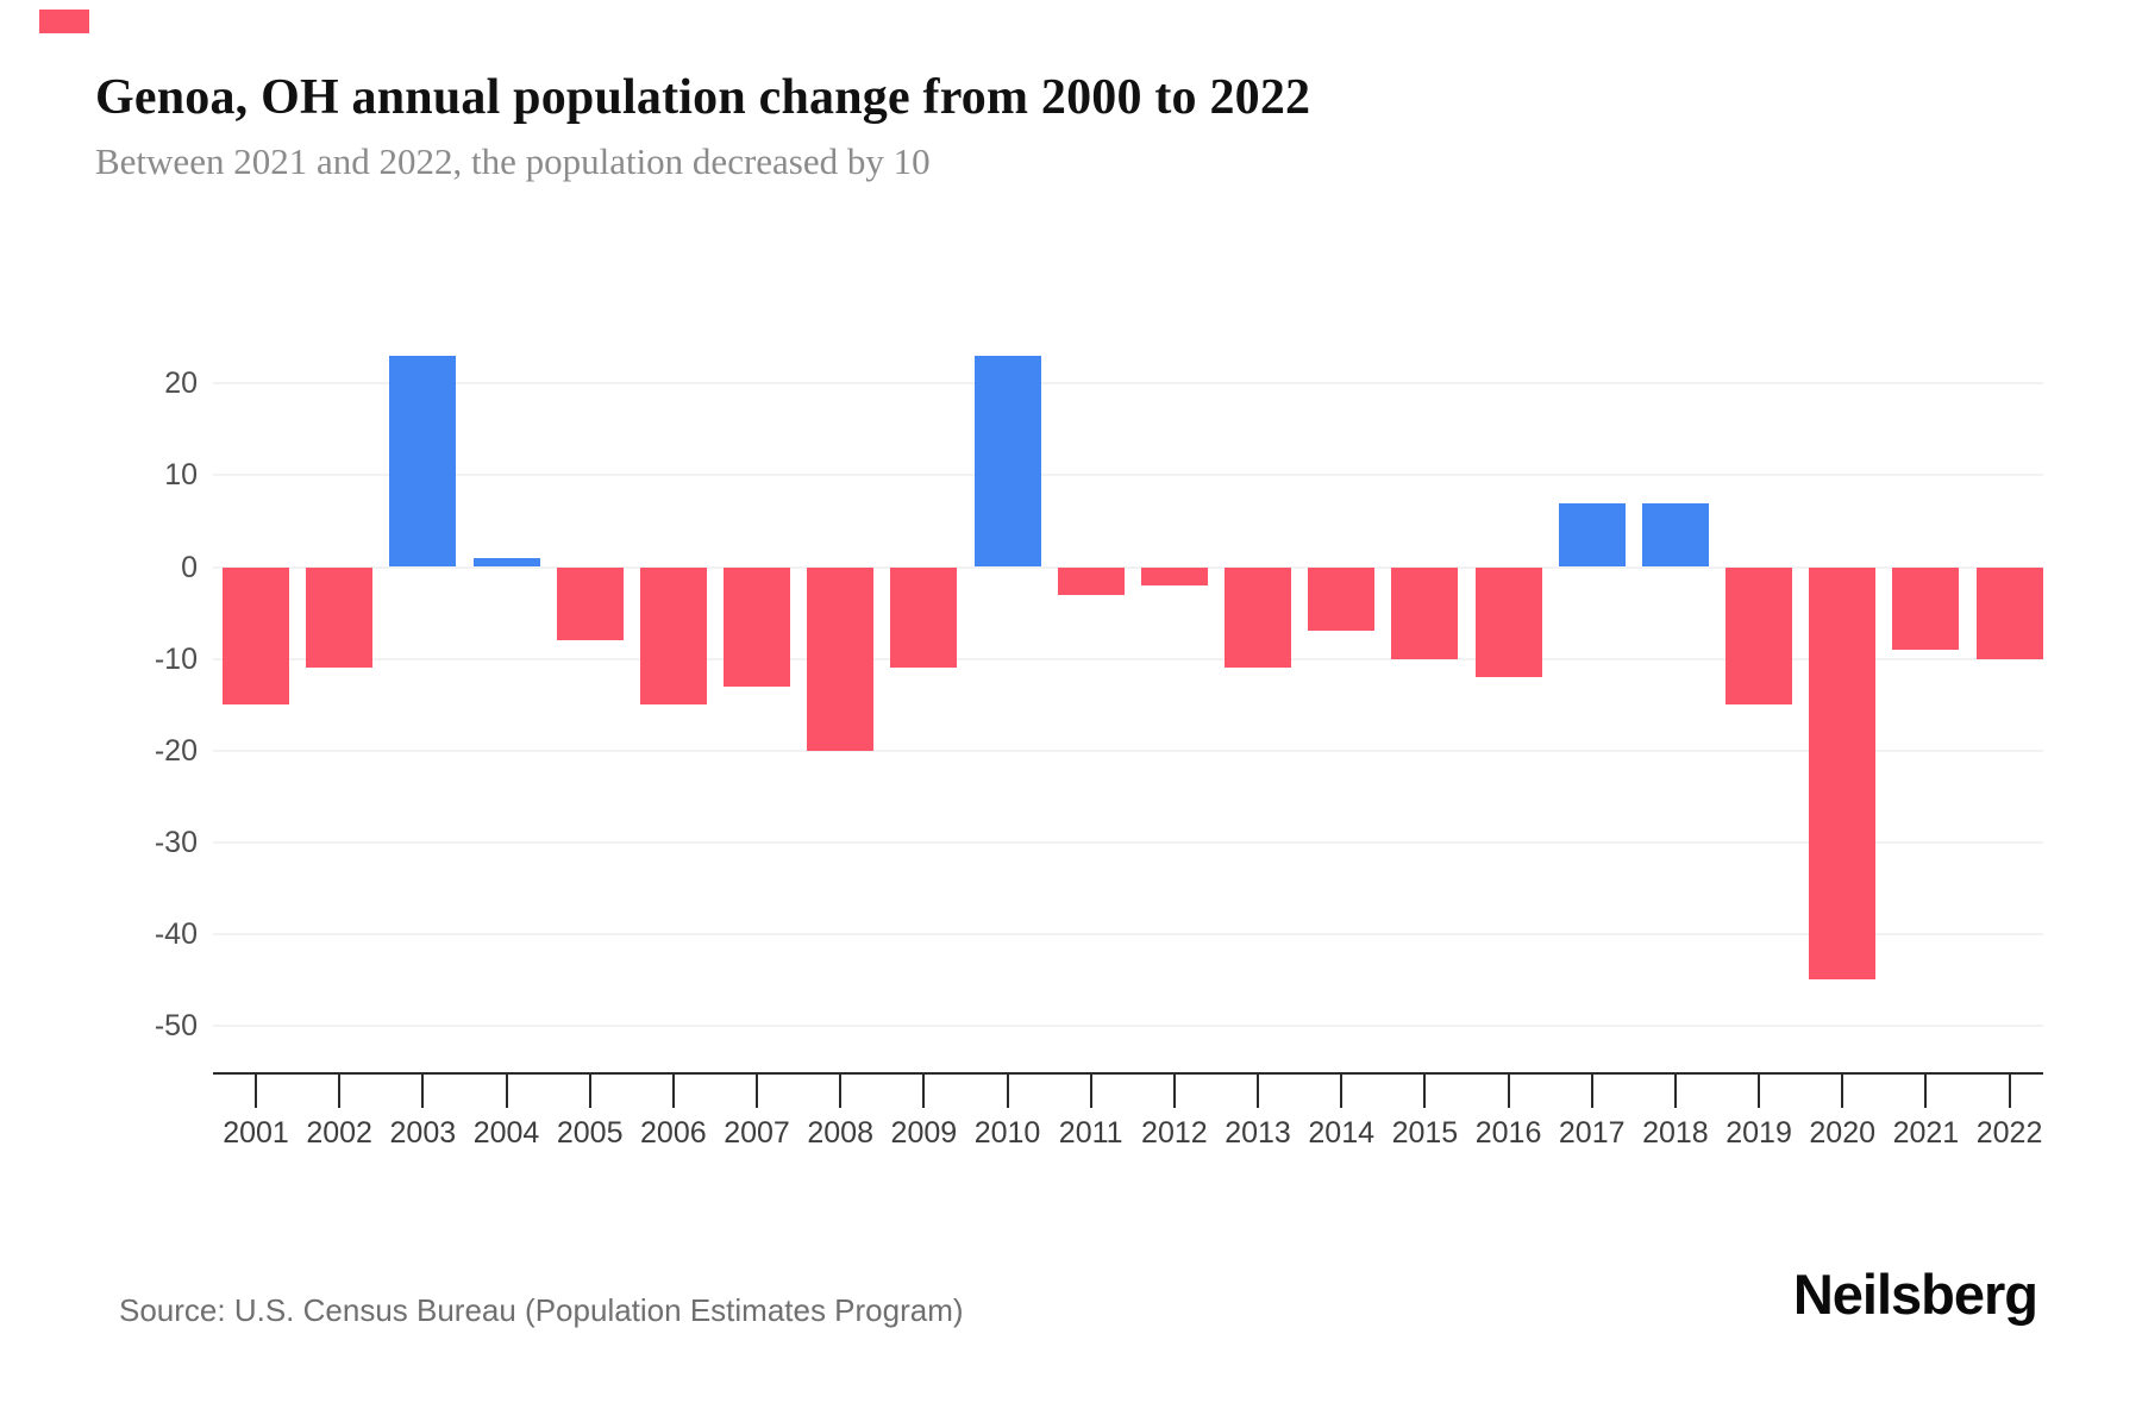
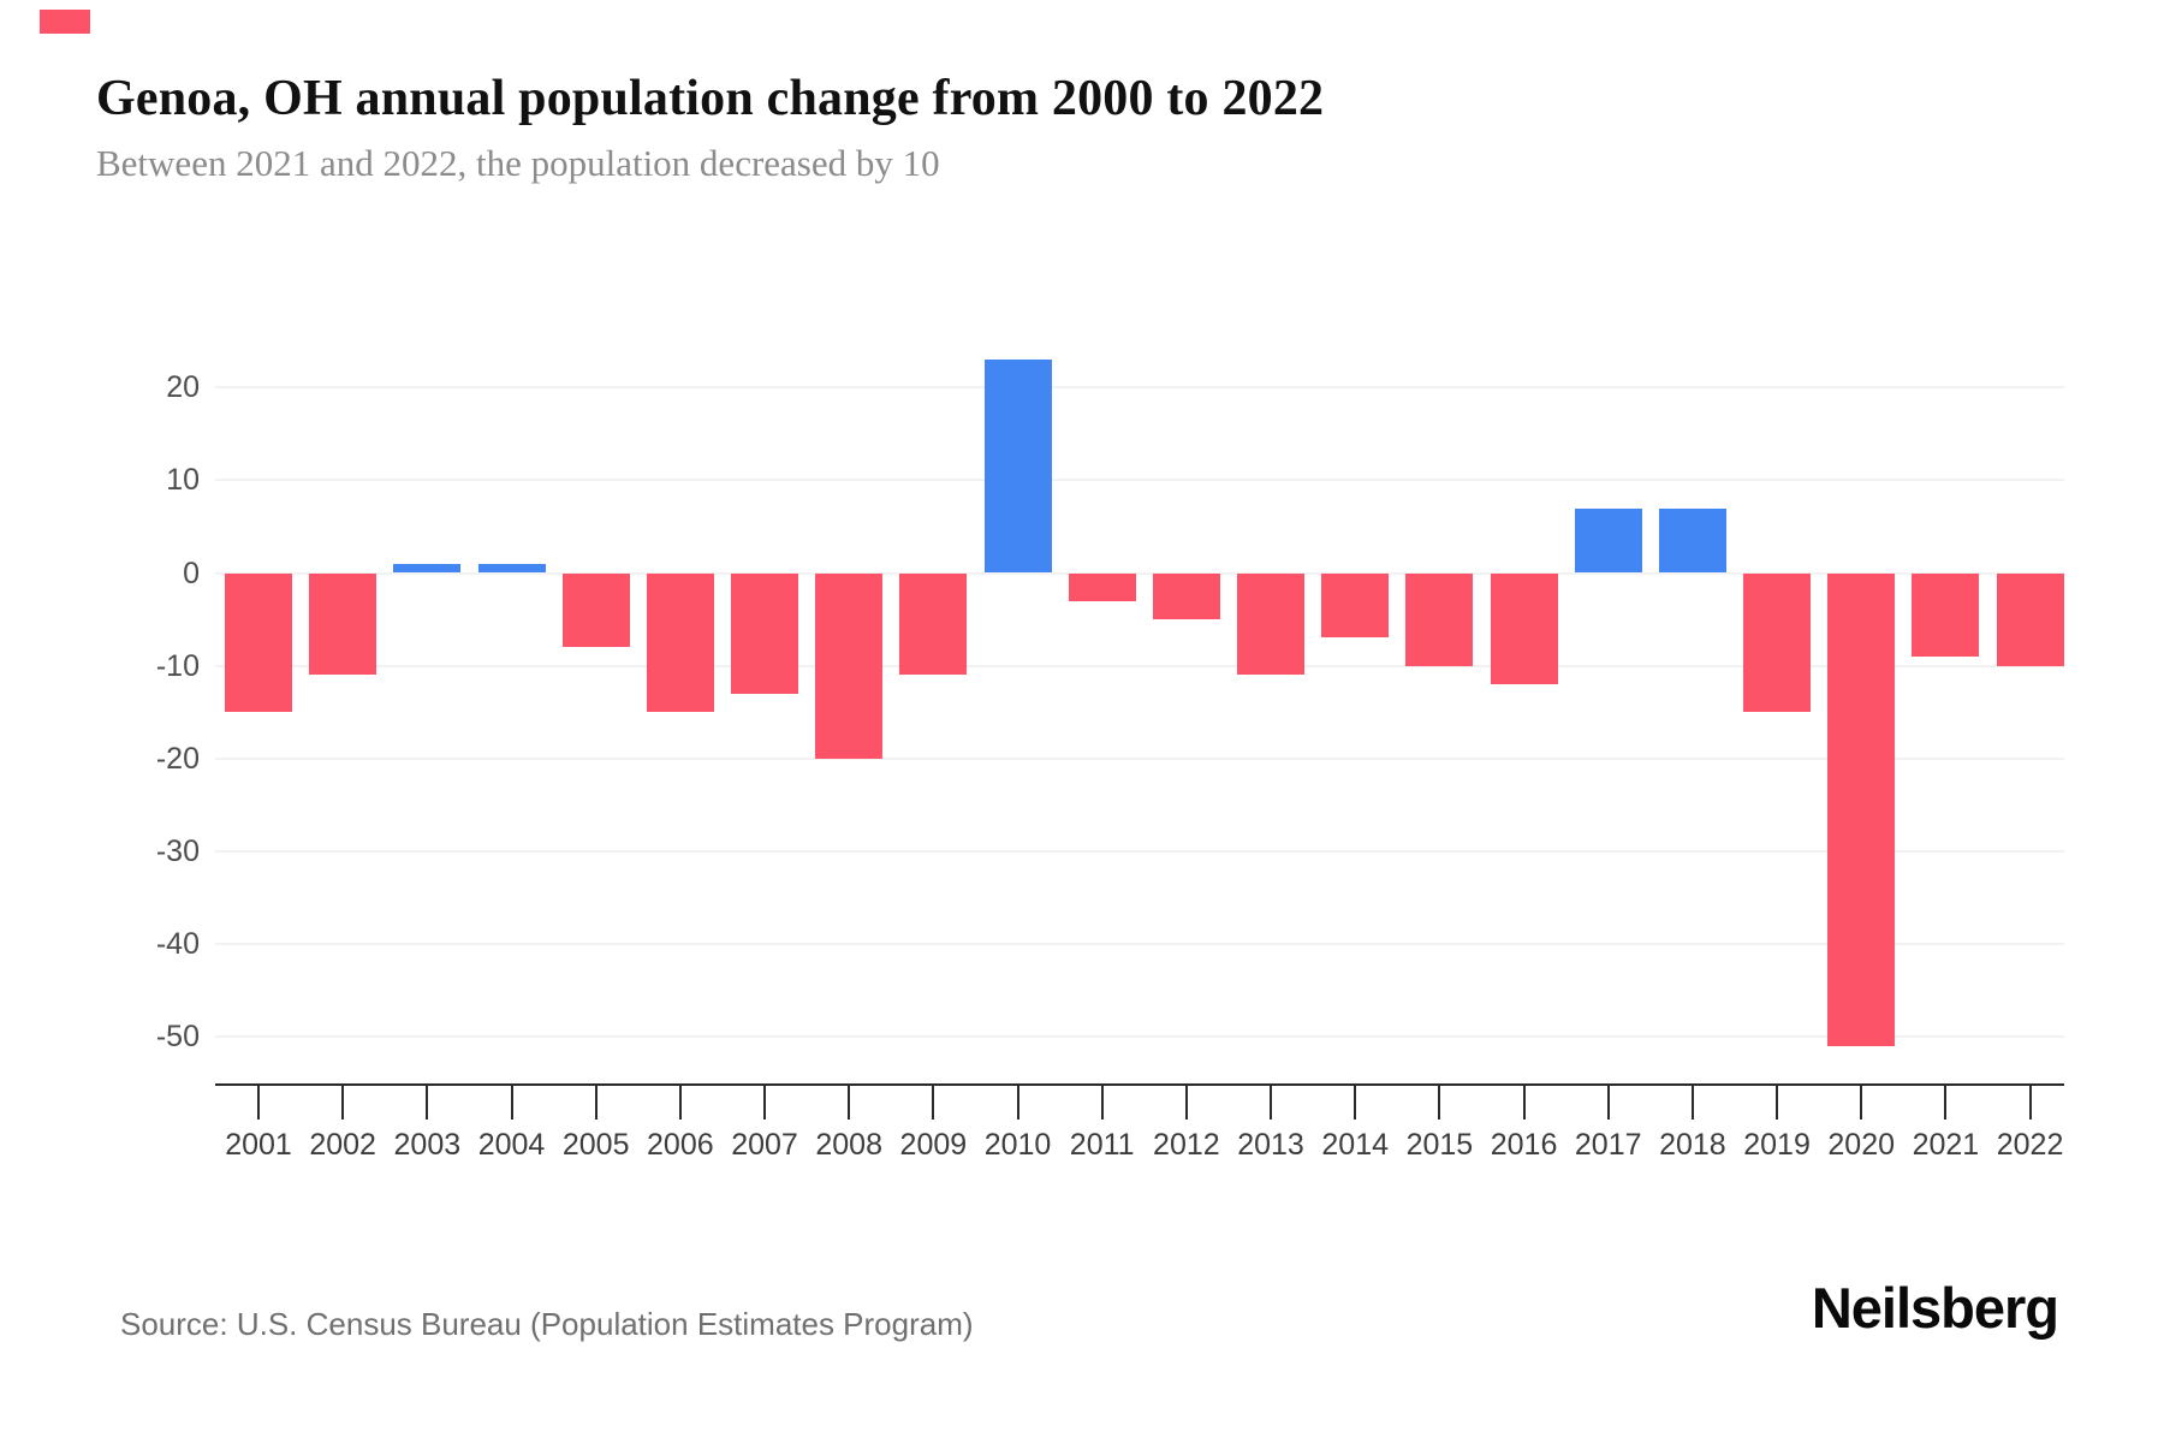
2003: 23 -> 1
2012: -2 -> -5
2020: -45 -> -51
